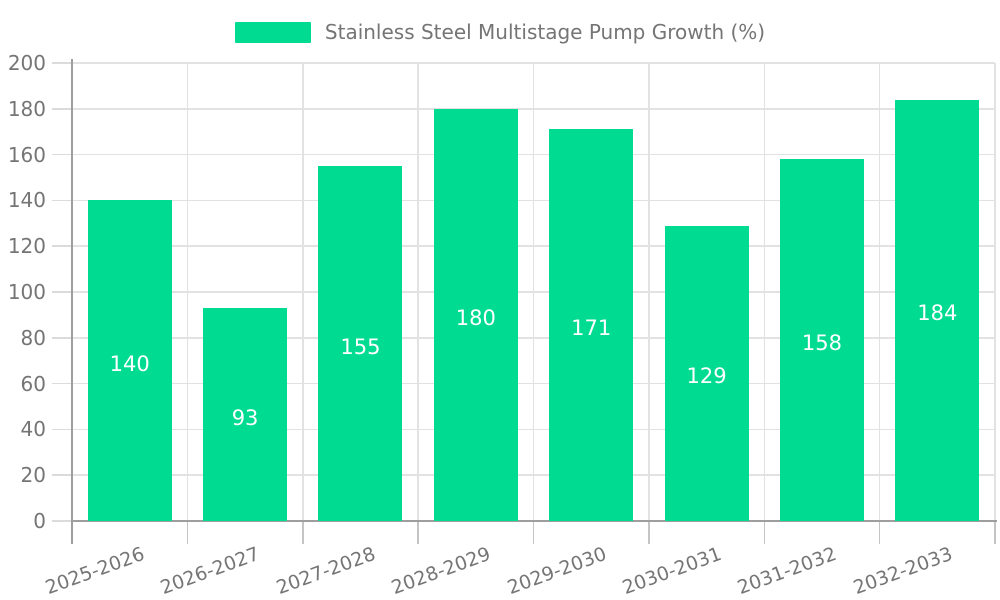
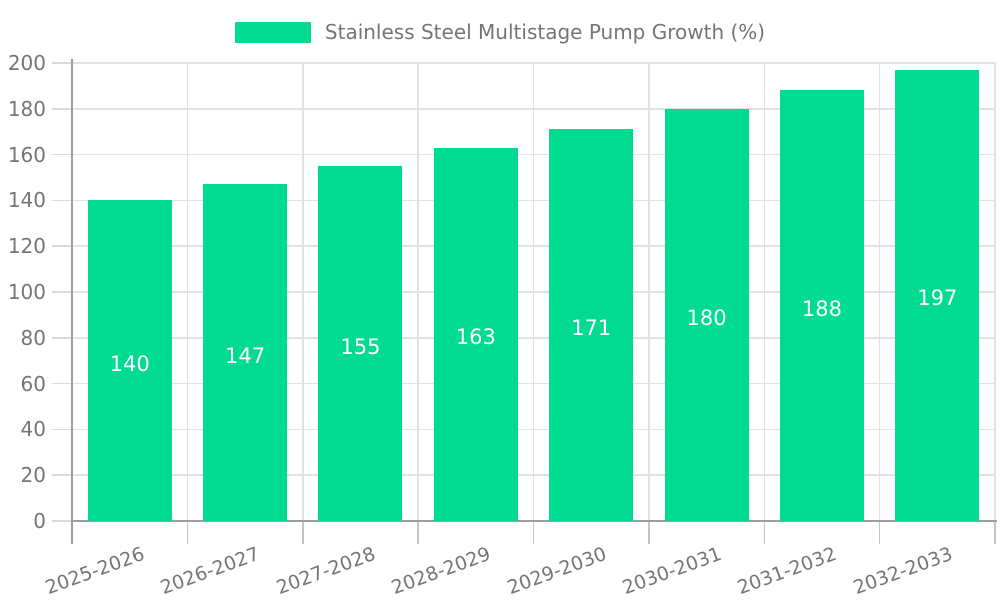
2026-2027: 93 -> 147
2028-2029: 180 -> 163
2030-2031: 129 -> 180
2031-2032: 158 -> 188
2032-2033: 184 -> 197
